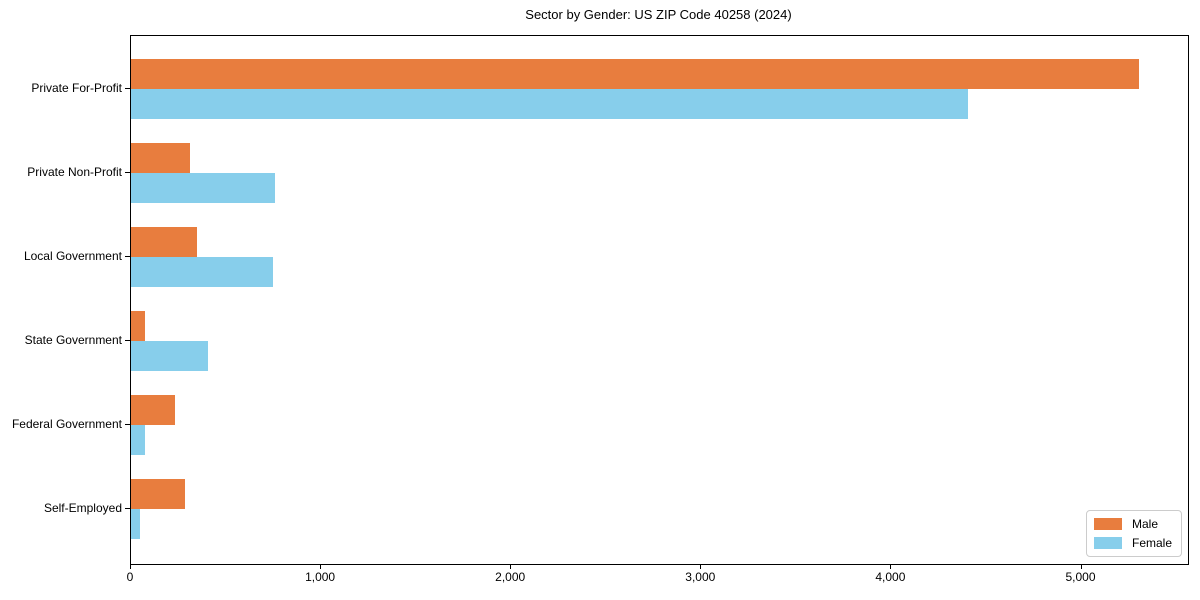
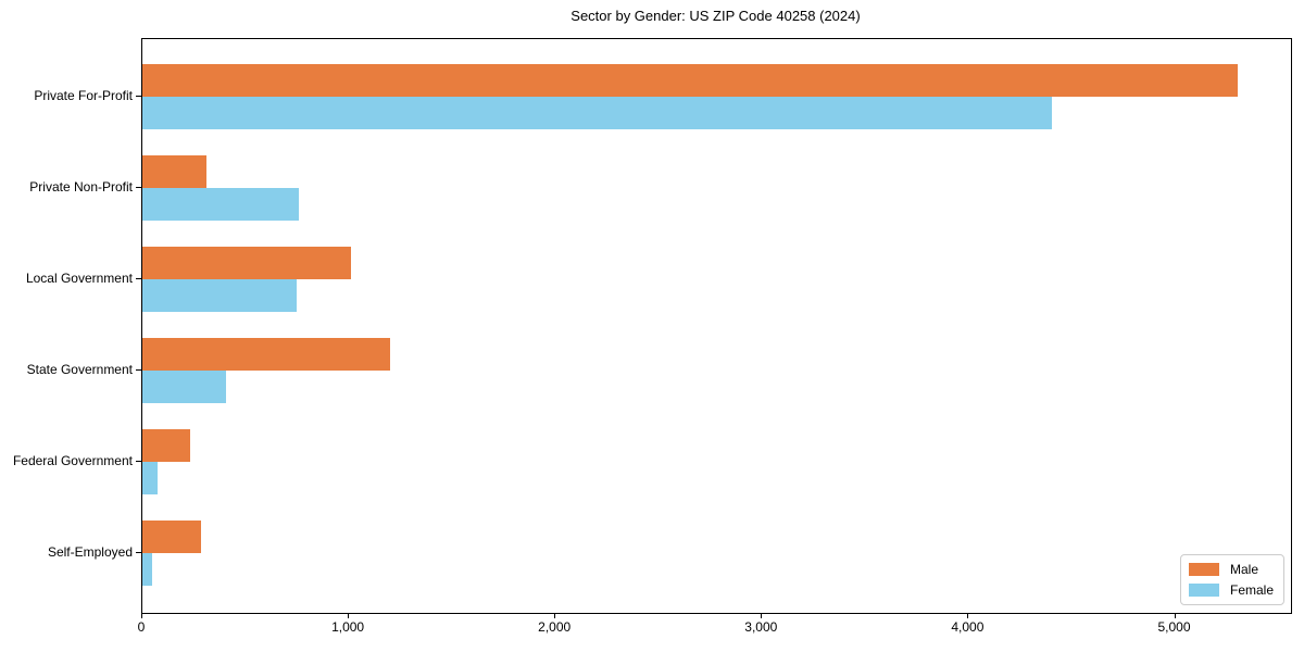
Male/Local Government: 340 -> 1010
Male/State Government: 80 -> 1200
